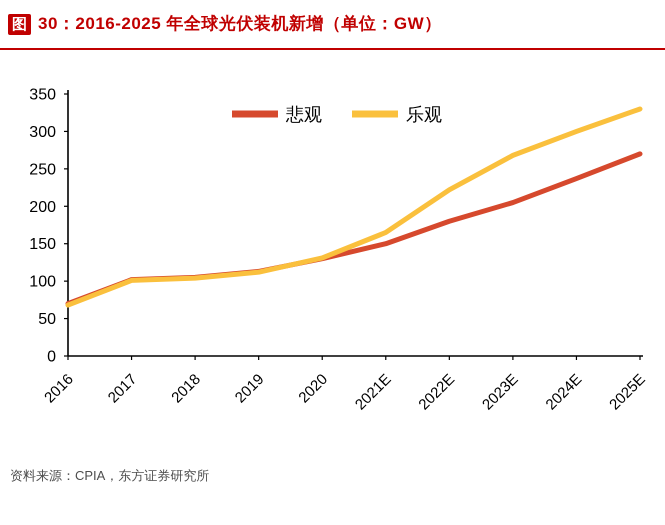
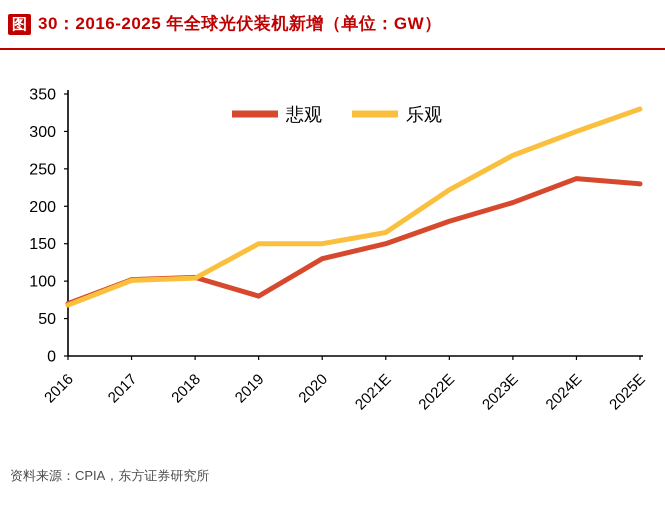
悲观/2019: 110 -> 80
乐观/2019: 110 -> 150
乐观/2020: 130 -> 150
悲观/2025E: 270 -> 230
